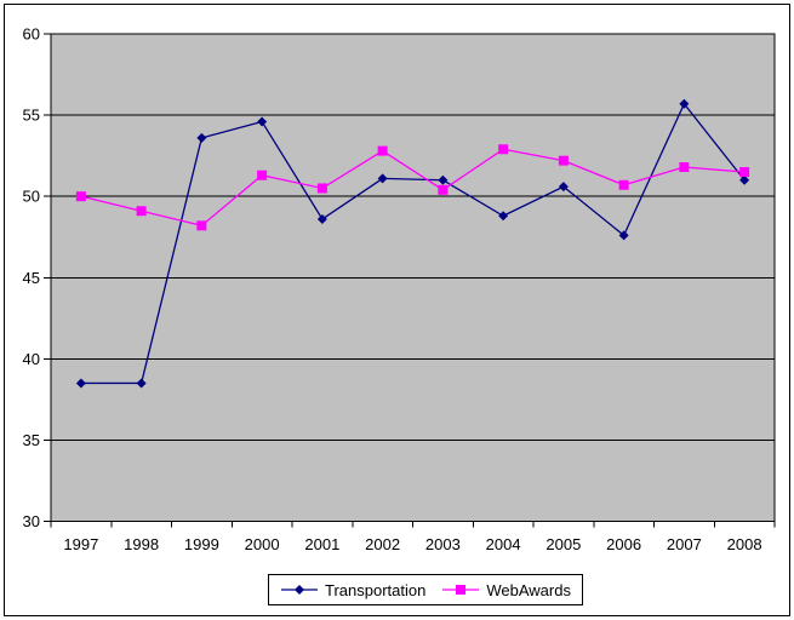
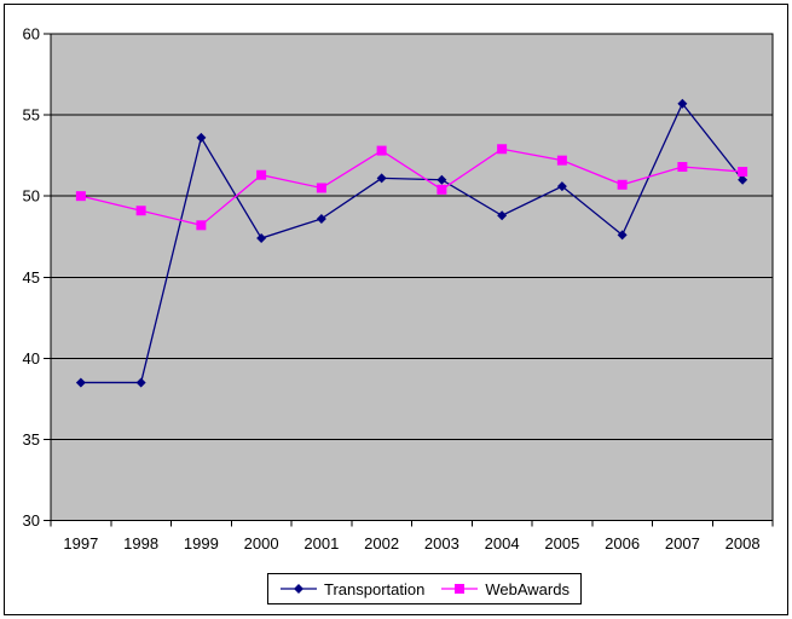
Transportation/2000: 54.6 -> 47.4
